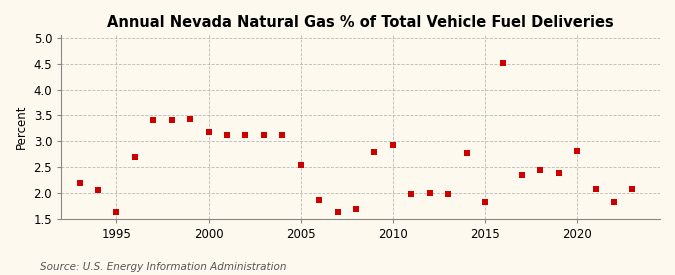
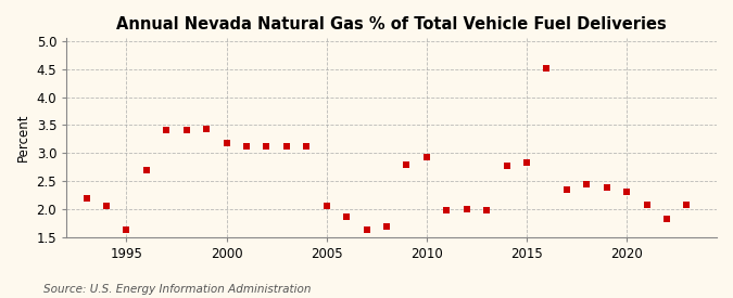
2005: 2.54 -> 2.05
2015: 1.82 -> 2.83
2020: 2.82 -> 2.30
